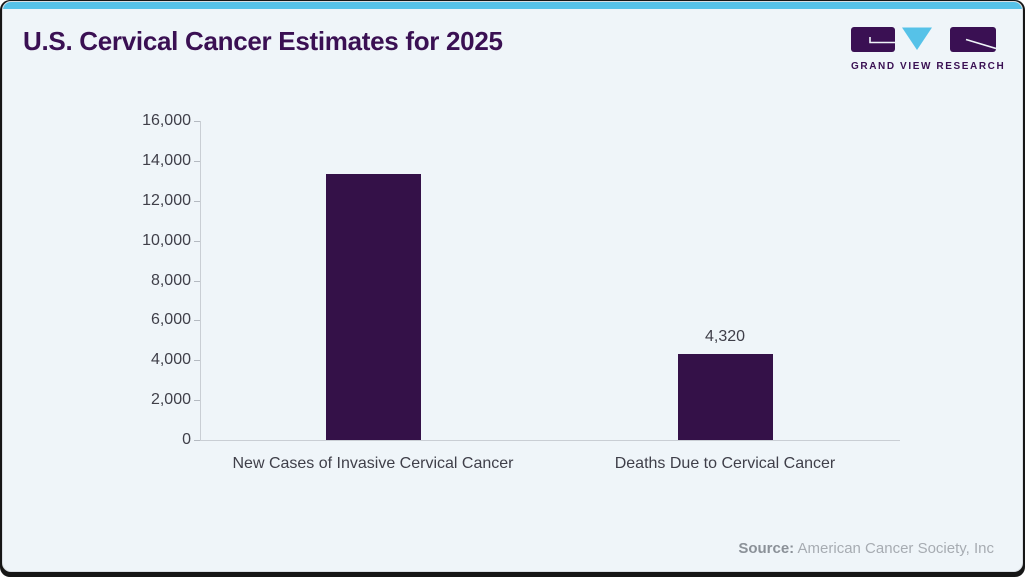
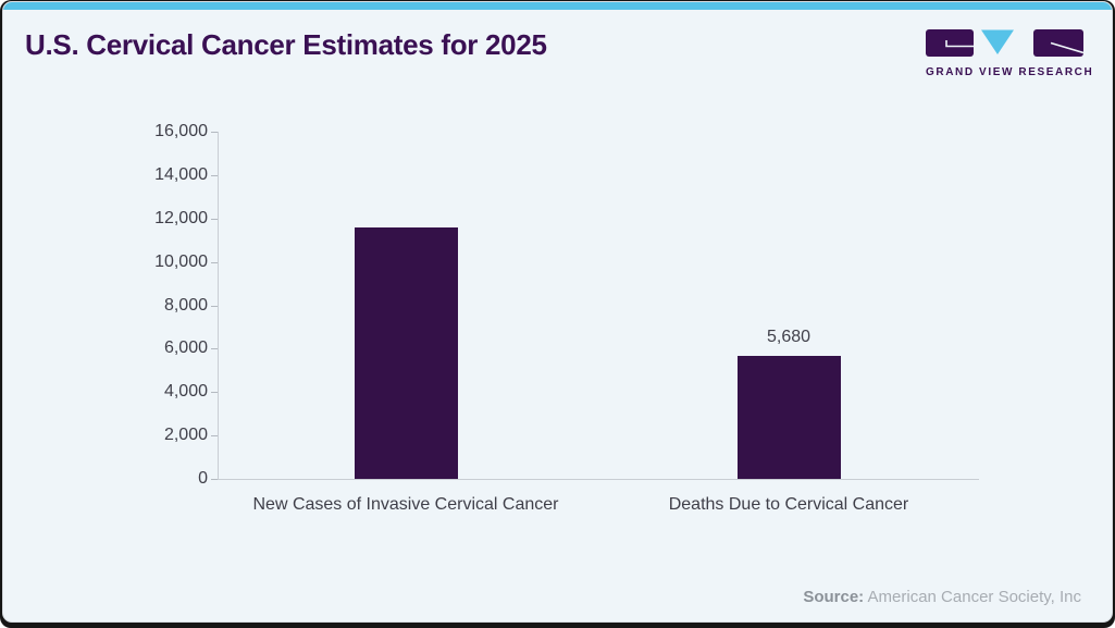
New Cases of Invasive Cervical Cancer: 13400 -> 11600
Deaths Due to Cervical Cancer: 4,320 -> 5,680
